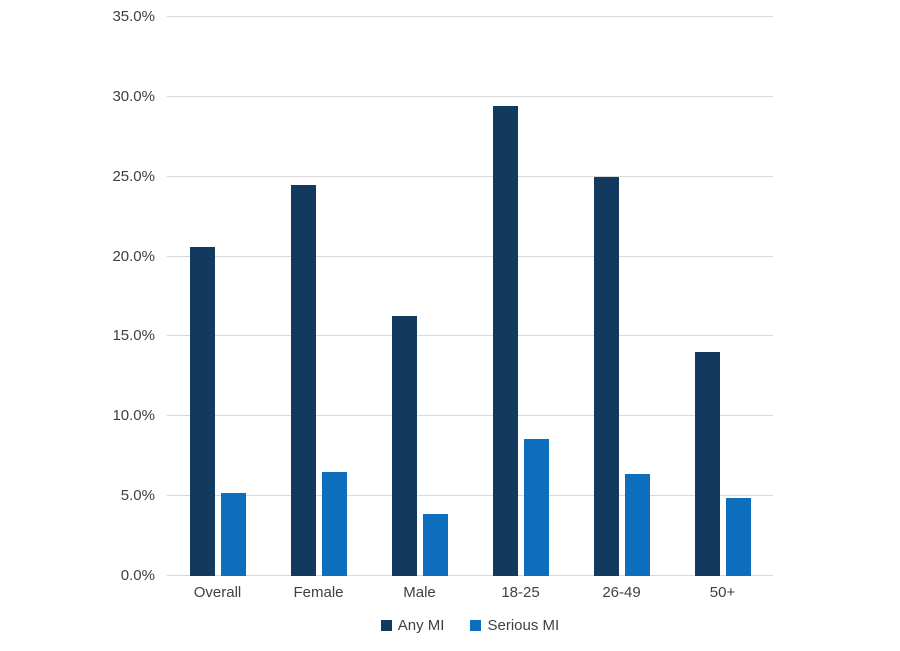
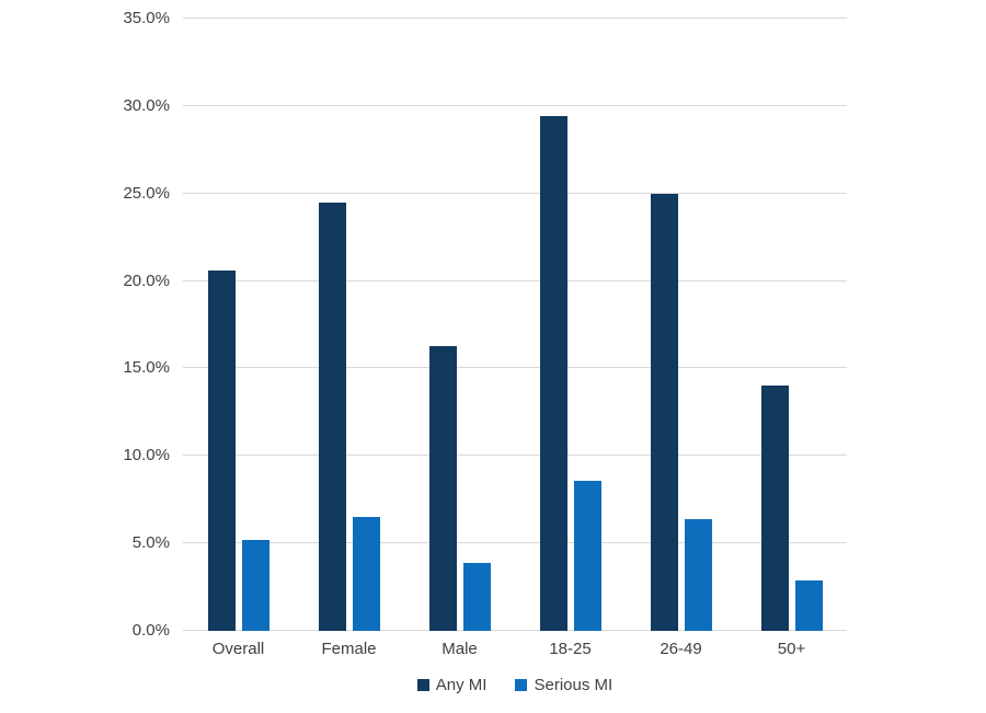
Serious MI/50+: 4.9% -> 2.9%
